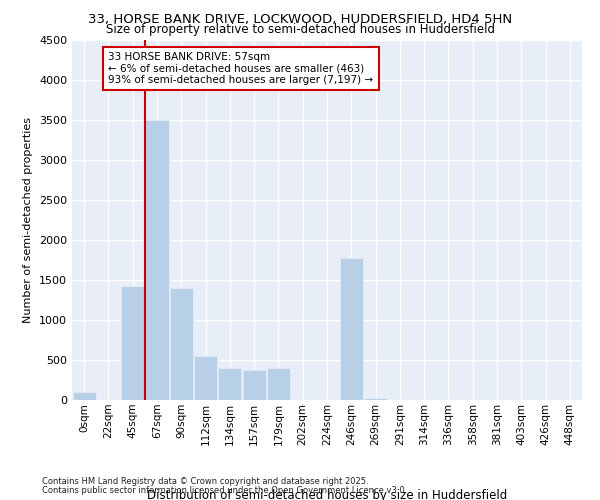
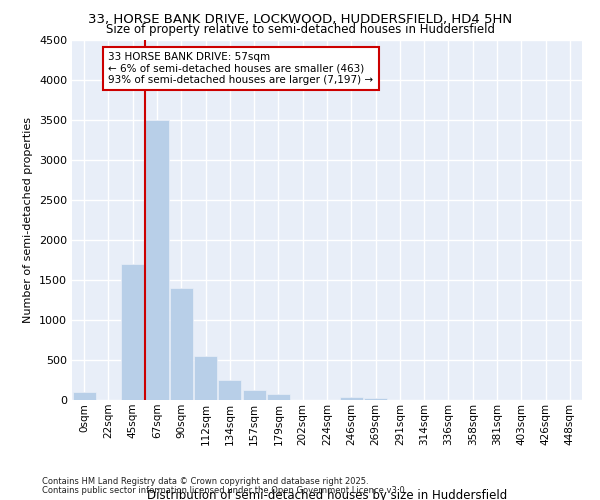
45sqm: 1420 -> 1700
134sqm: 400 -> 250
157sqm: 380 -> 130
179sqm: 400 -> 70
246sqm: 1780 -> 40
